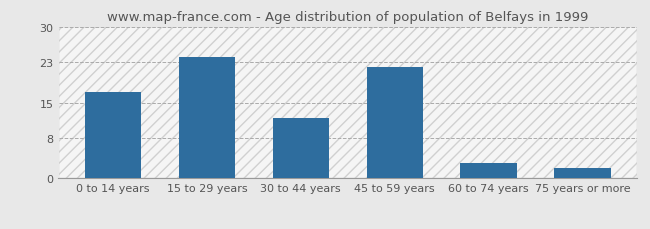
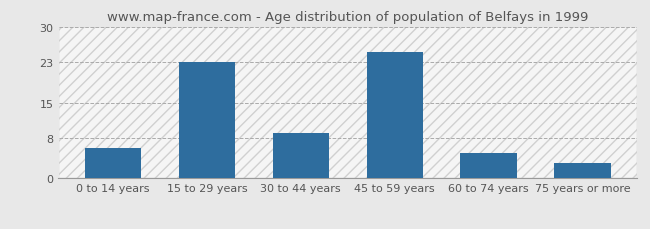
0 to 14 years: 17 -> 6
15 to 29 years: 24 -> 23
30 to 44 years: 12 -> 9
45 to 59 years: 22 -> 25
60 to 74 years: 3 -> 5
75 years or more: 2 -> 3
